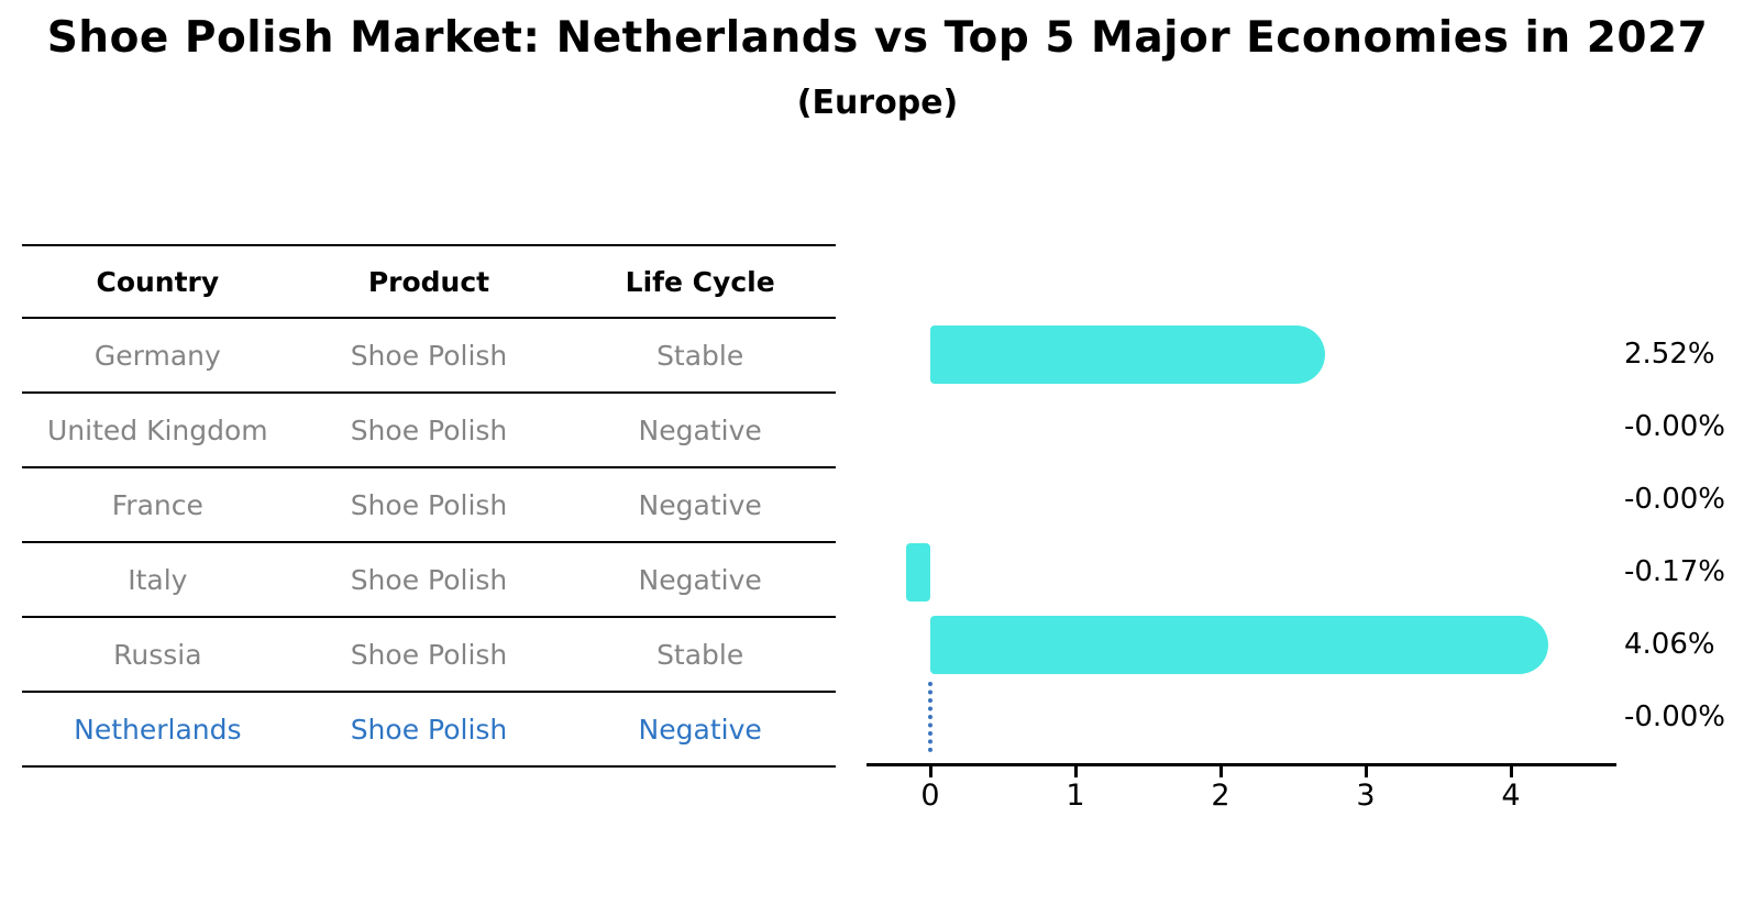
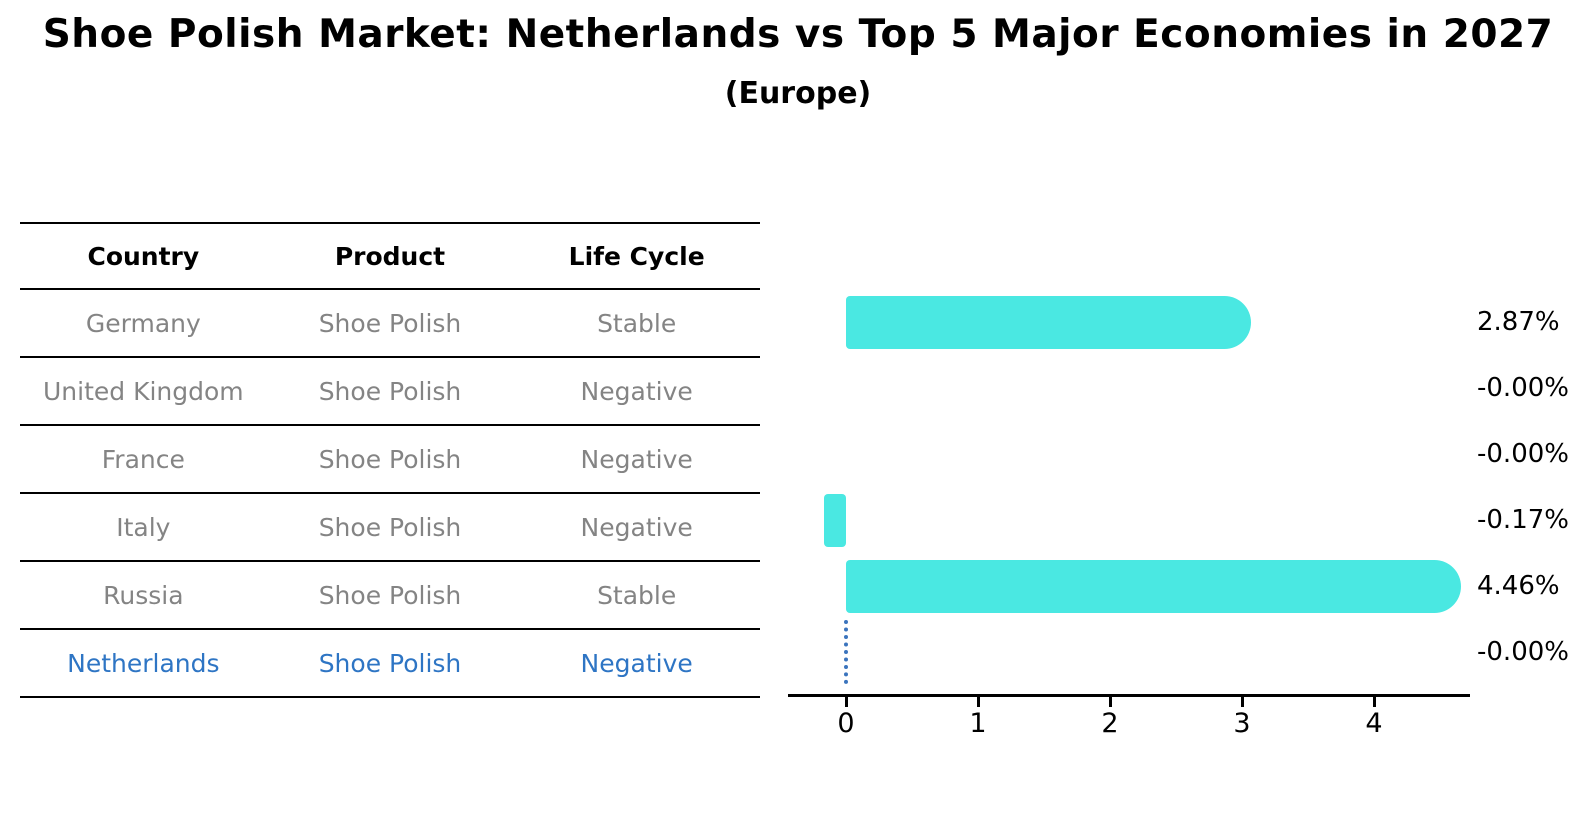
Germany: 2.52% -> 2.87%
Russia: 4.06% -> 4.46%
